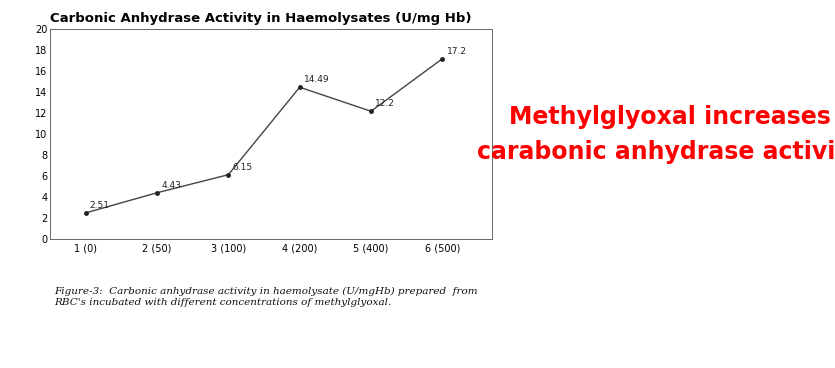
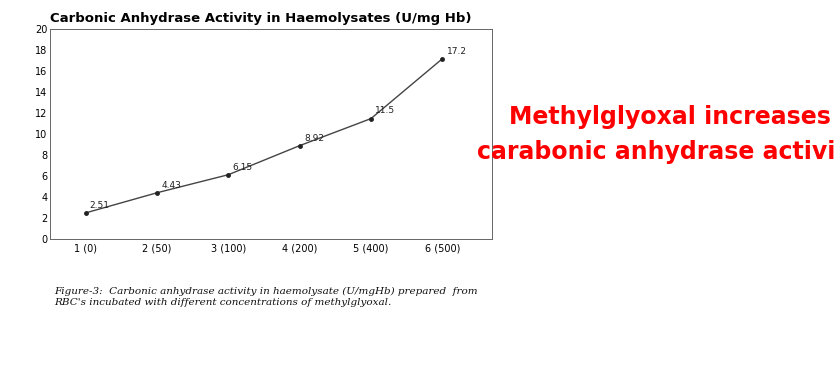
4 (200): 14.49 -> 8.92
5 (400): 12.2 -> 11.5
